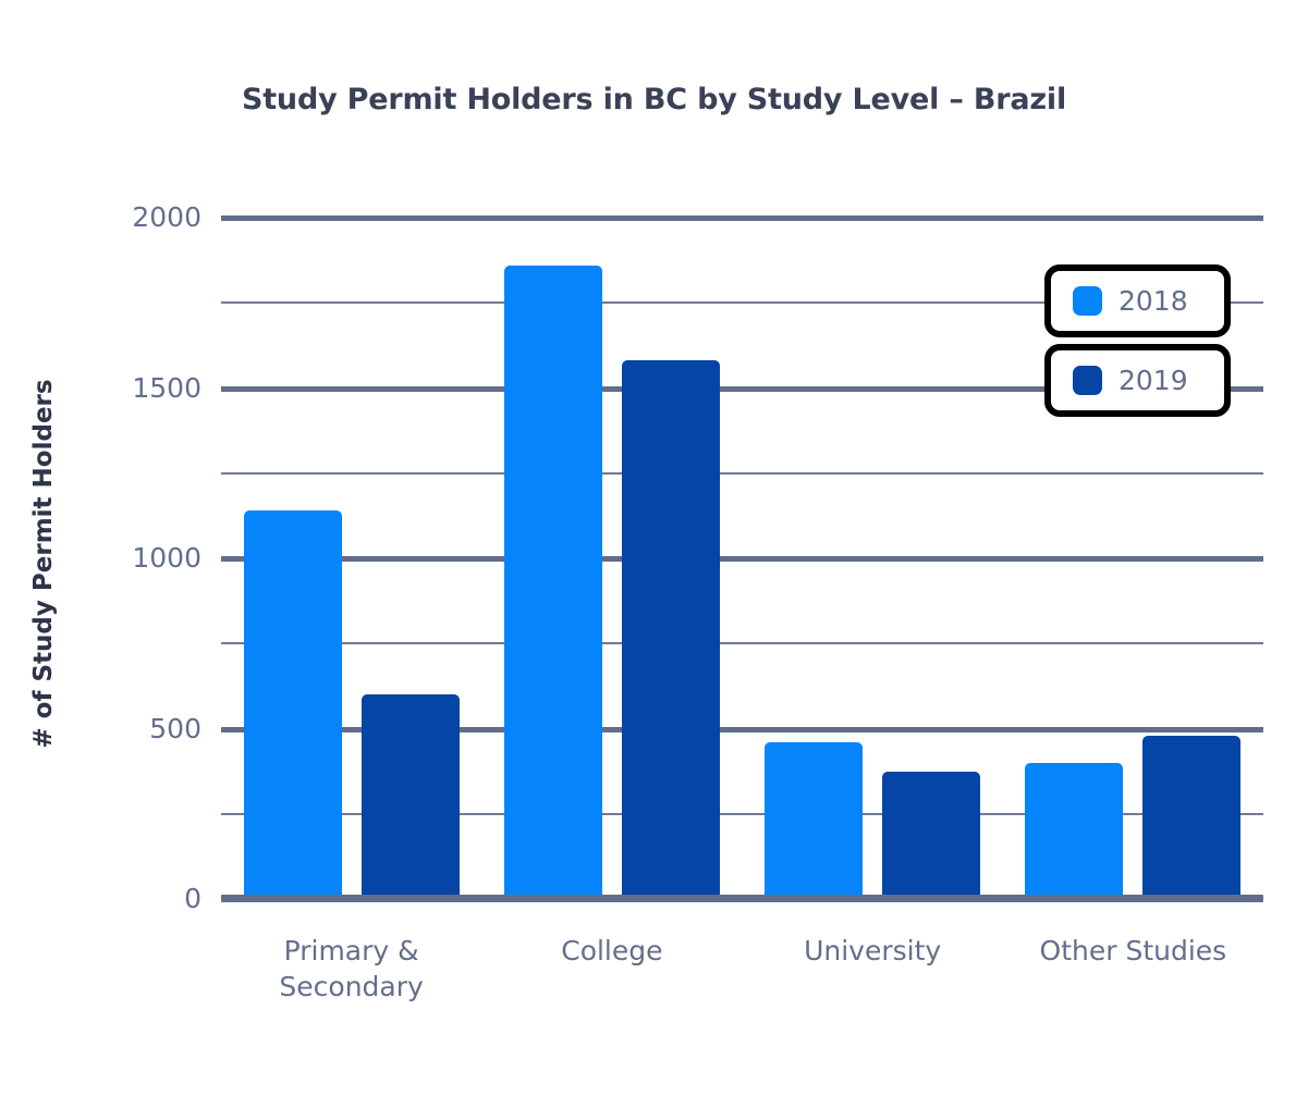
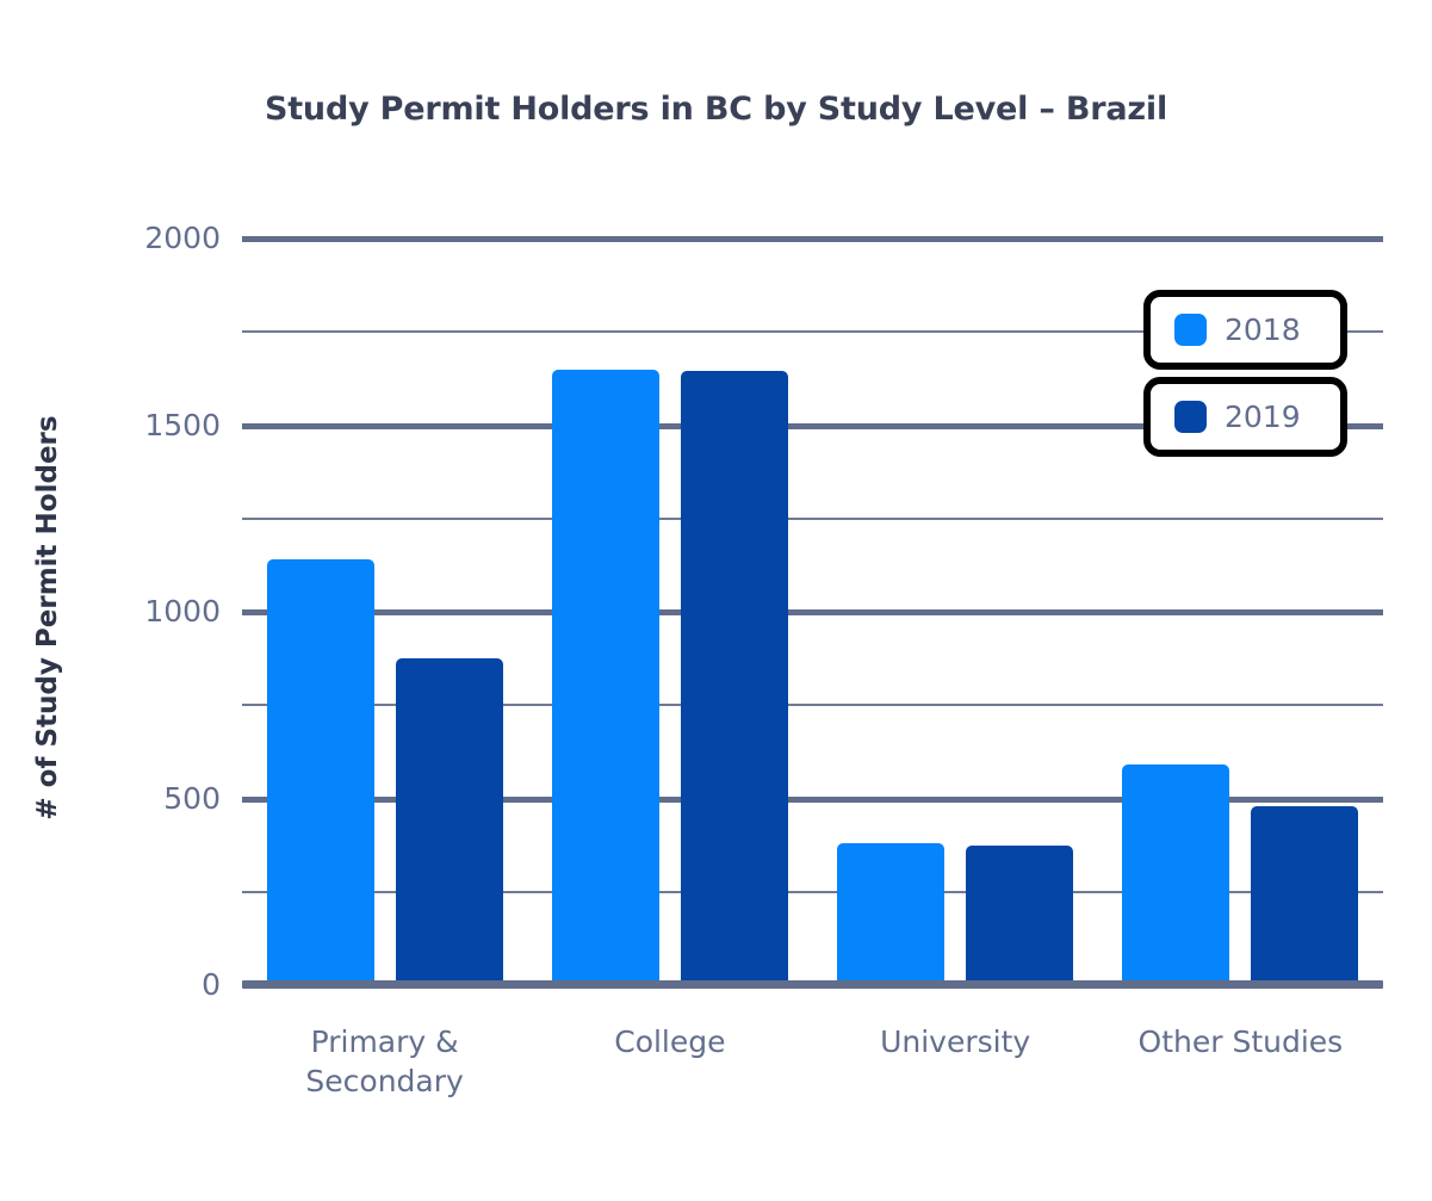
2019/Primary & Secondary: 600 -> 880
2018/College: 1860 -> 1650
2019/College: 1580 -> 1640
2018/University: 460 -> 380
2018/Other Studies: 400 -> 590
